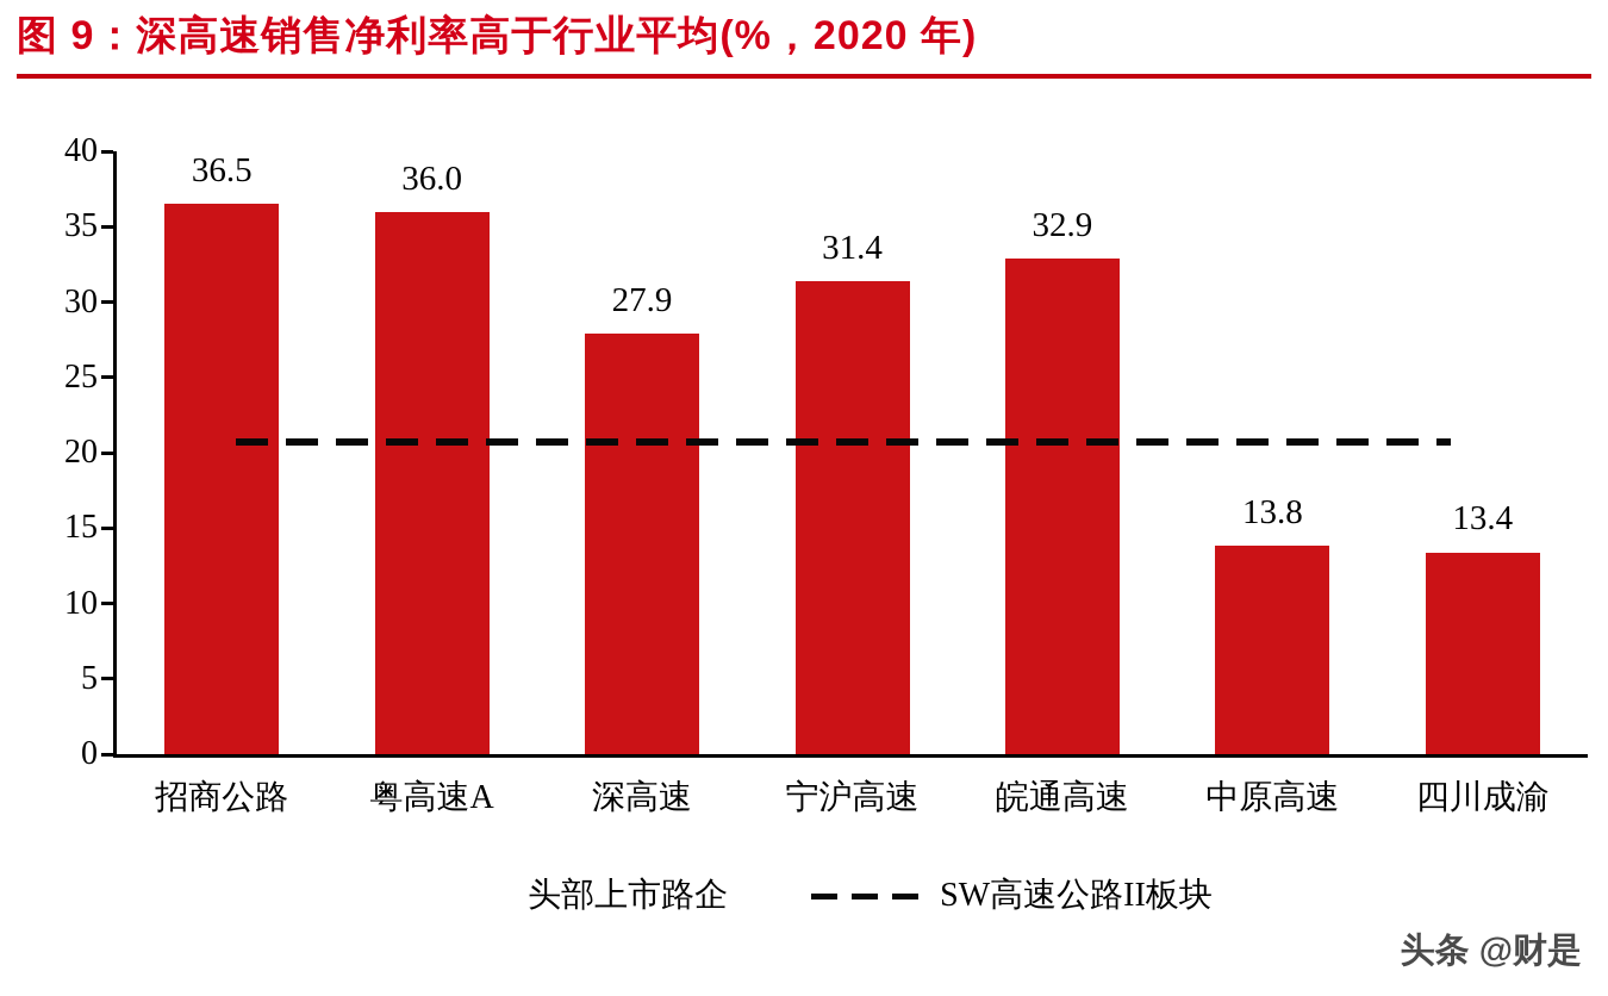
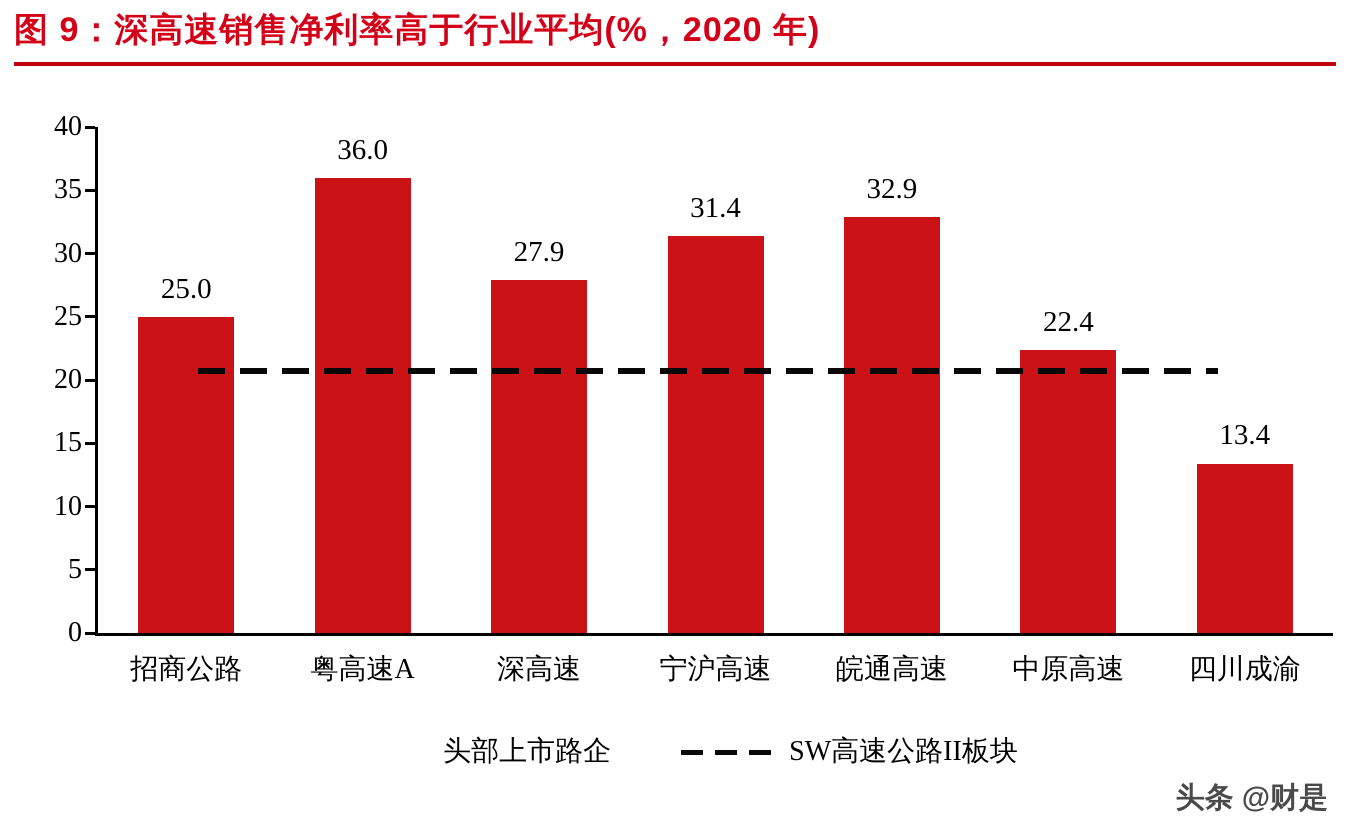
招商公路: 36.5 -> 25.0
中原高速: 13.8 -> 22.4
